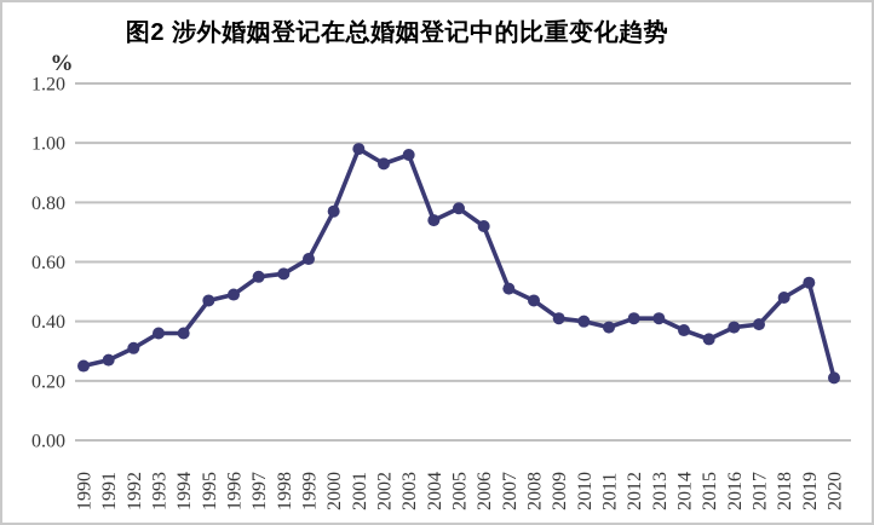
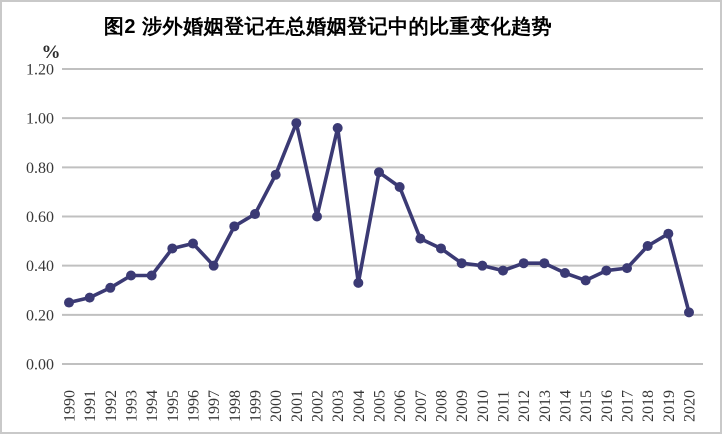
1997: 0.55 -> 0.40
2002: 0.93 -> 0.60
2004: 0.74 -> 0.33
